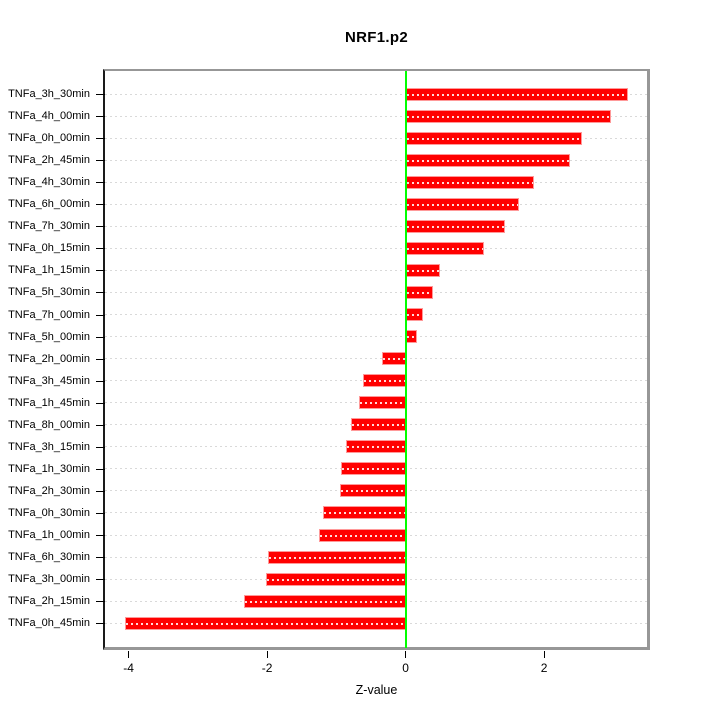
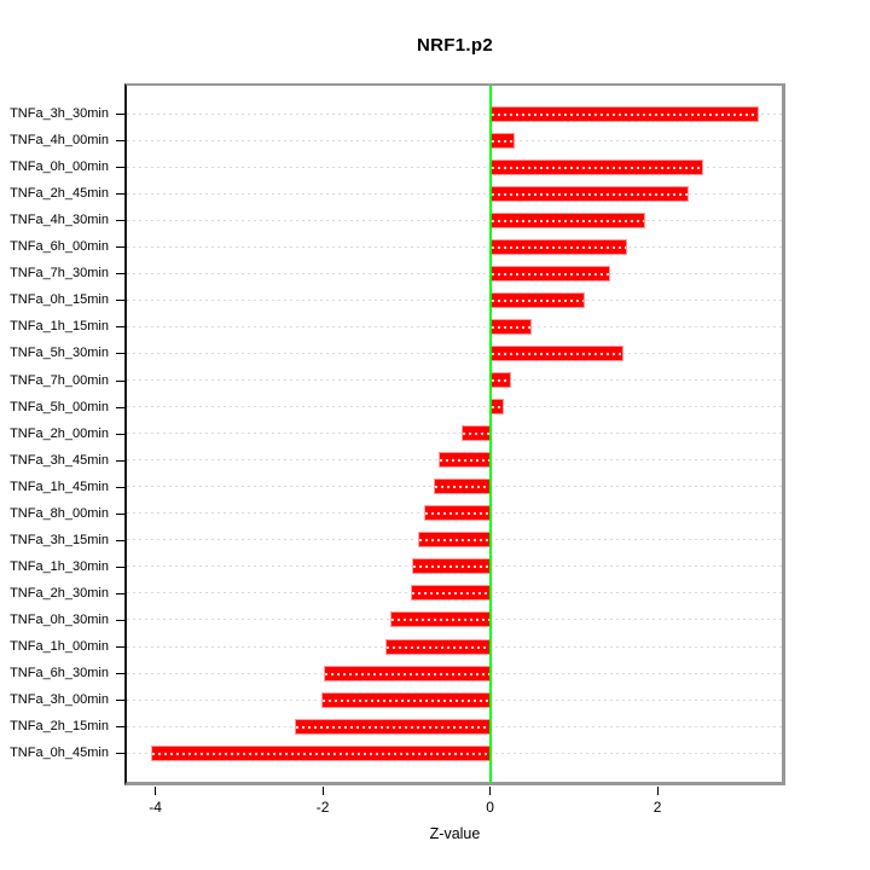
TNFa_4h_00min: 3.0 -> 0.3
TNFa_5h_30min: 0.4 -> 1.6
